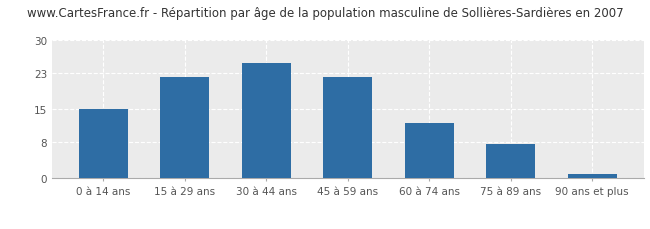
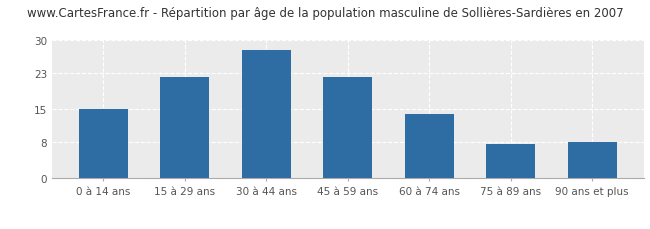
30 à 44 ans: 25.0 -> 28.0
60 à 74 ans: 12.0 -> 14.0
90 ans et plus: 1.0 -> 8.0
